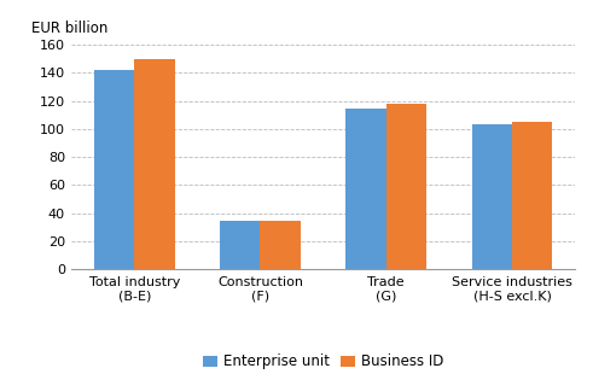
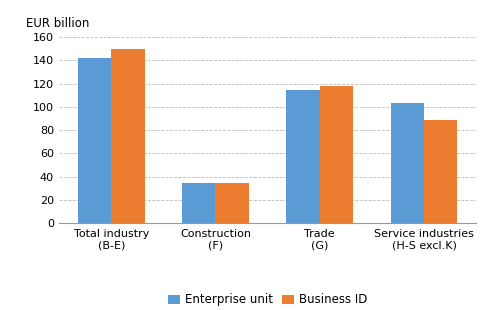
Business ID/Service industries (H-S excl.K): 105 -> 89
